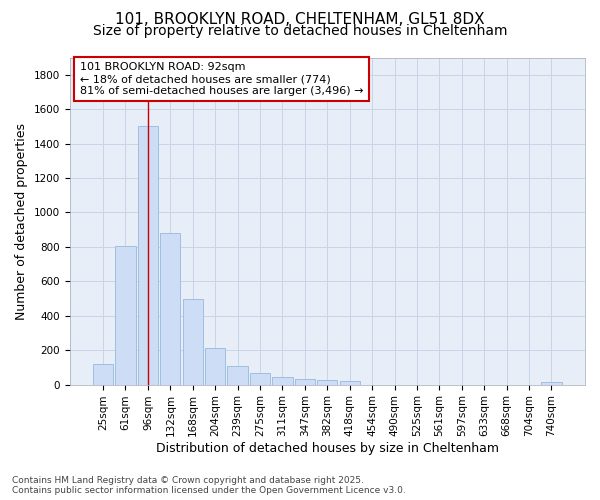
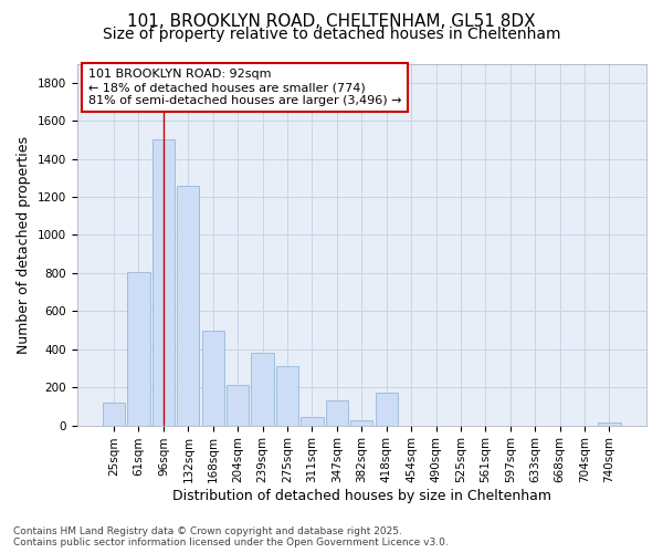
132sqm: 880 -> 1260
239sqm: 110 -> 380
275sqm: 60 -> 310
347sqm: 40 -> 130
418sqm: 20 -> 170
